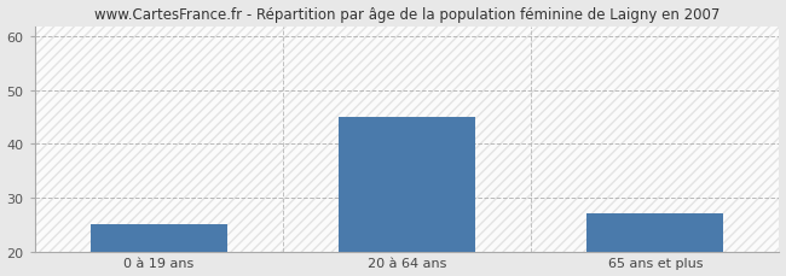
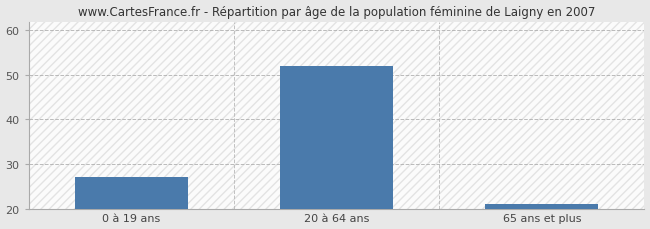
0 à 19 ans: 25 -> 27
20 à 64 ans: 45 -> 52
65 ans et plus: 27 -> 21
